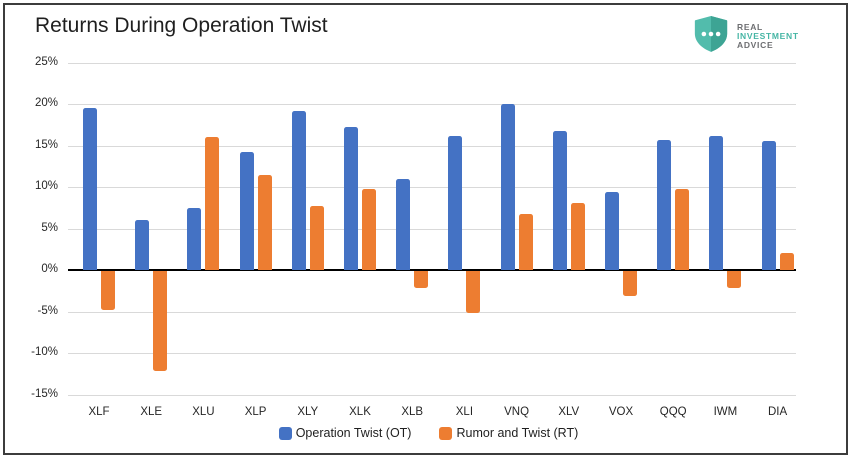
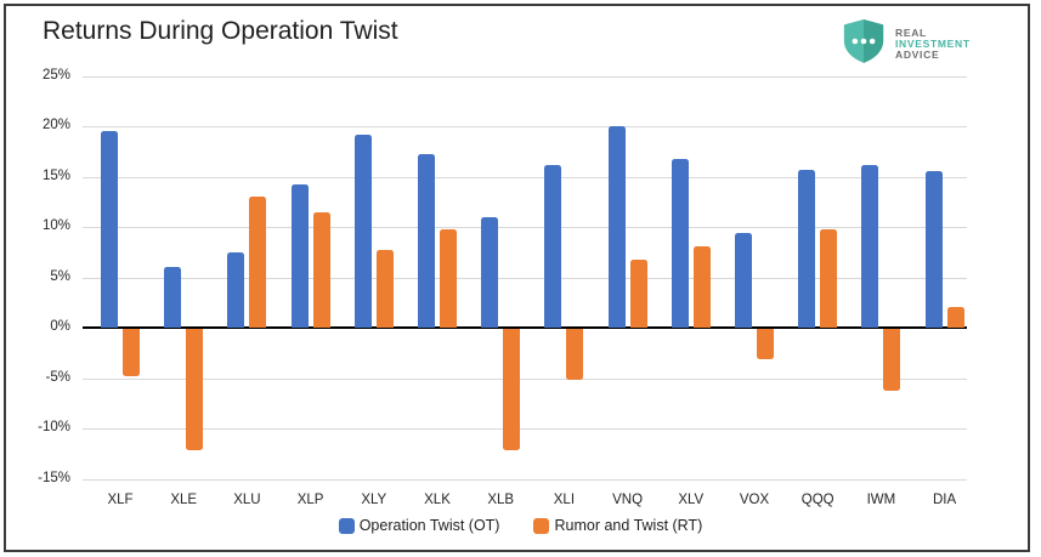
Rumor and Twist (RT)/XLU: 16% -> 13%
Rumor and Twist (RT)/XLB: -2% -> -12%
Rumor and Twist (RT)/IWM: -2% -> -6%
